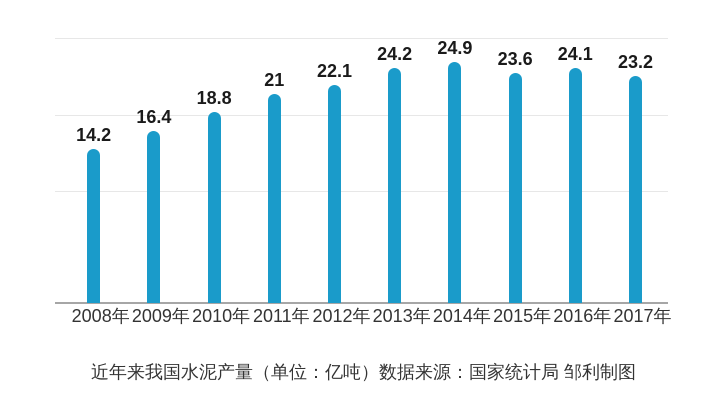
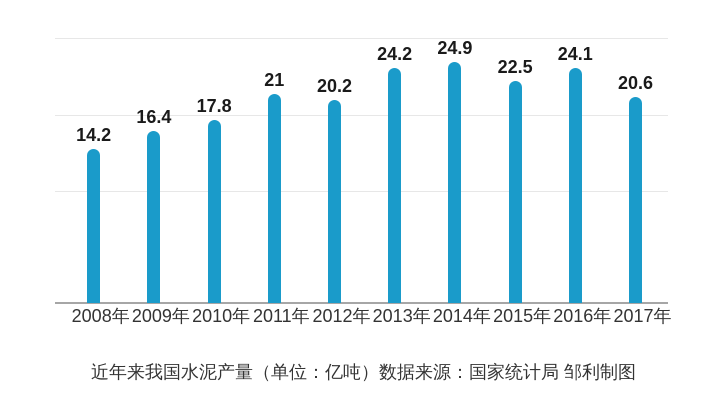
2010年: 18.8 -> 17.8
2012年: 22.1 -> 20.2
2015年: 23.6 -> 22.5
2017年: 23.2 -> 20.6
